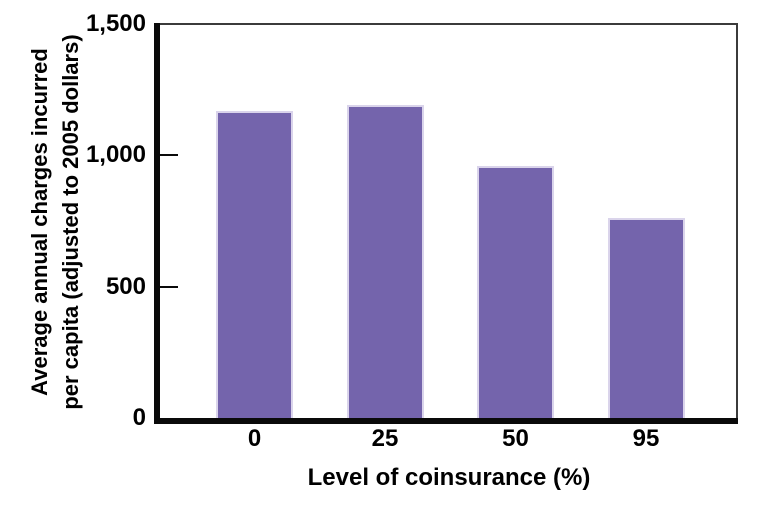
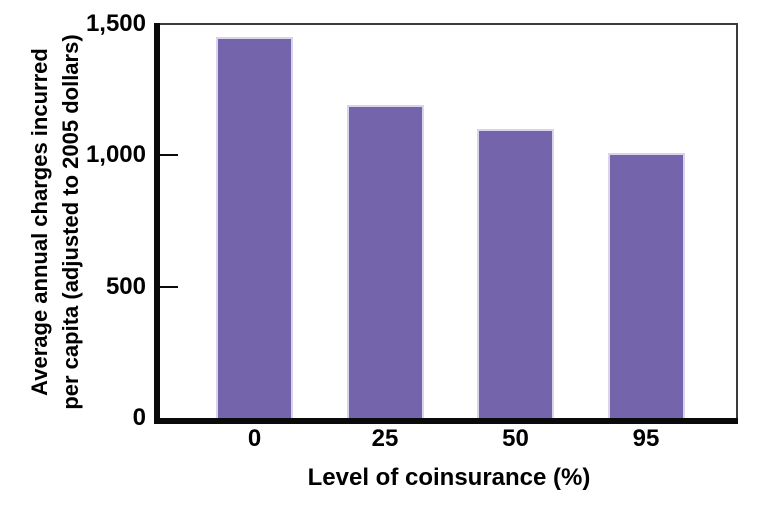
0: 1170 -> 1450
50: 960 -> 1100
95: 760 -> 1010
